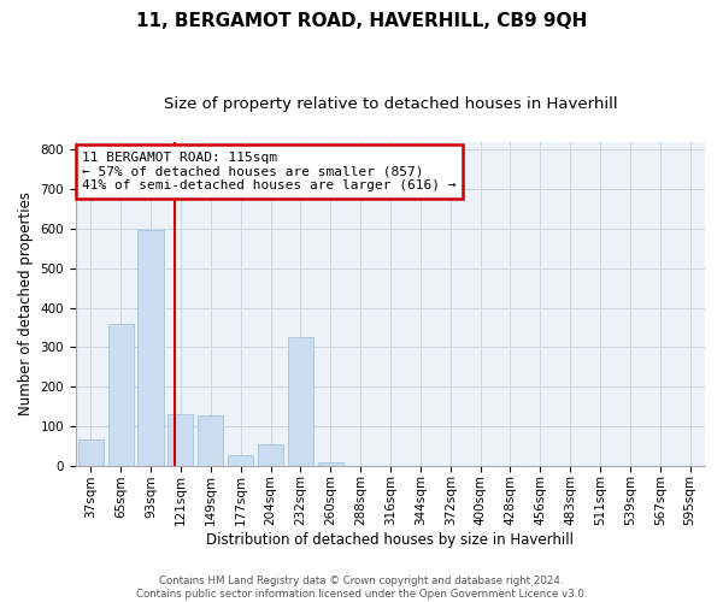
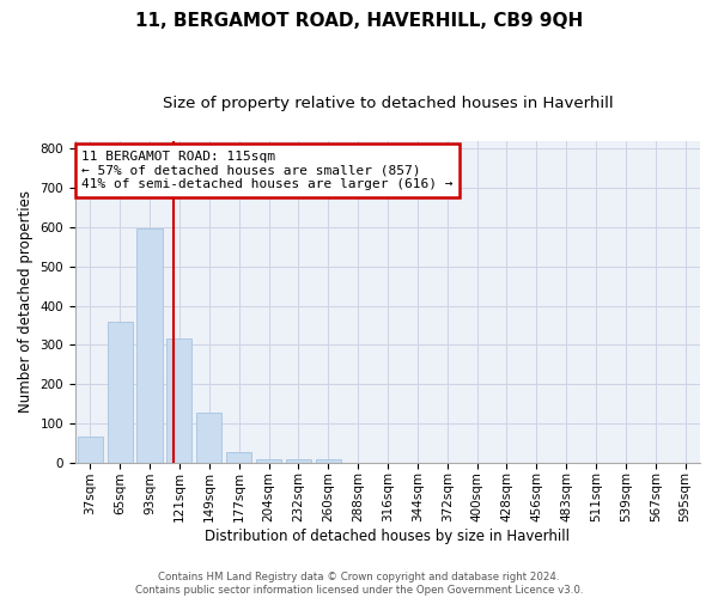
121sqm: 130 -> 315
204sqm: 55 -> 8
232sqm: 325 -> 8
